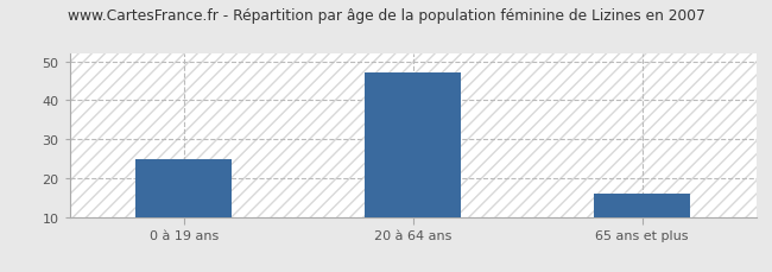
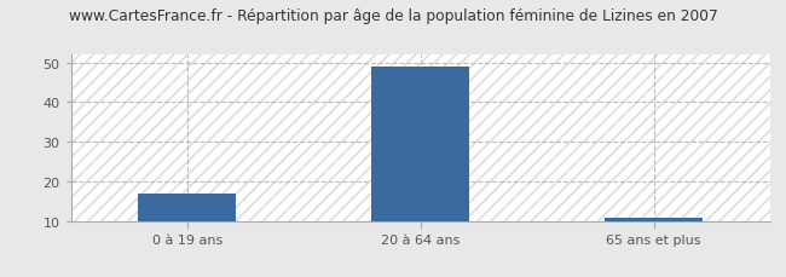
0 à 19 ans: 25 -> 17
20 à 64 ans: 47 -> 49
65 ans et plus: 16 -> 11
